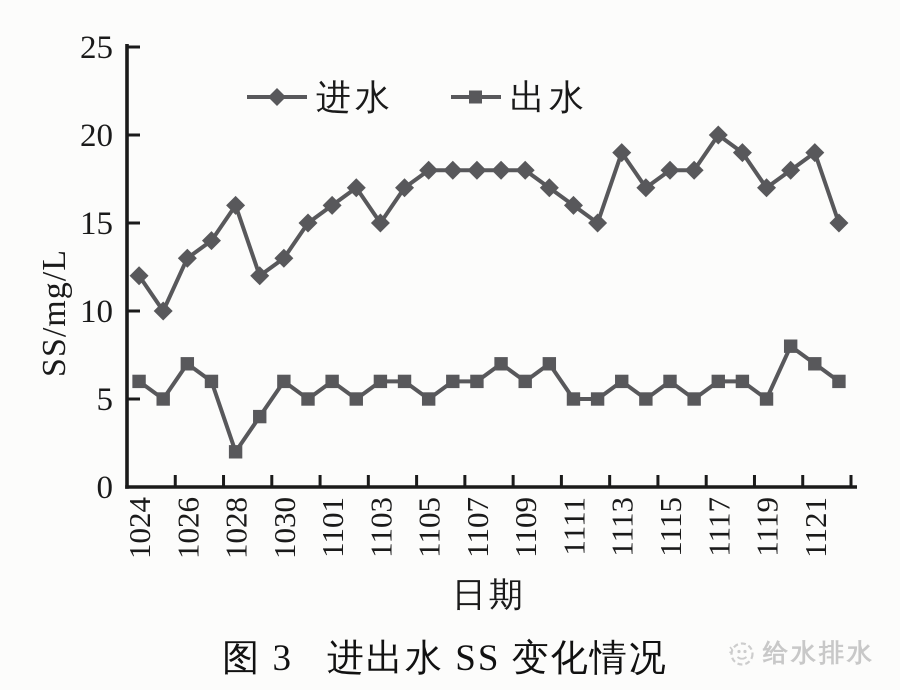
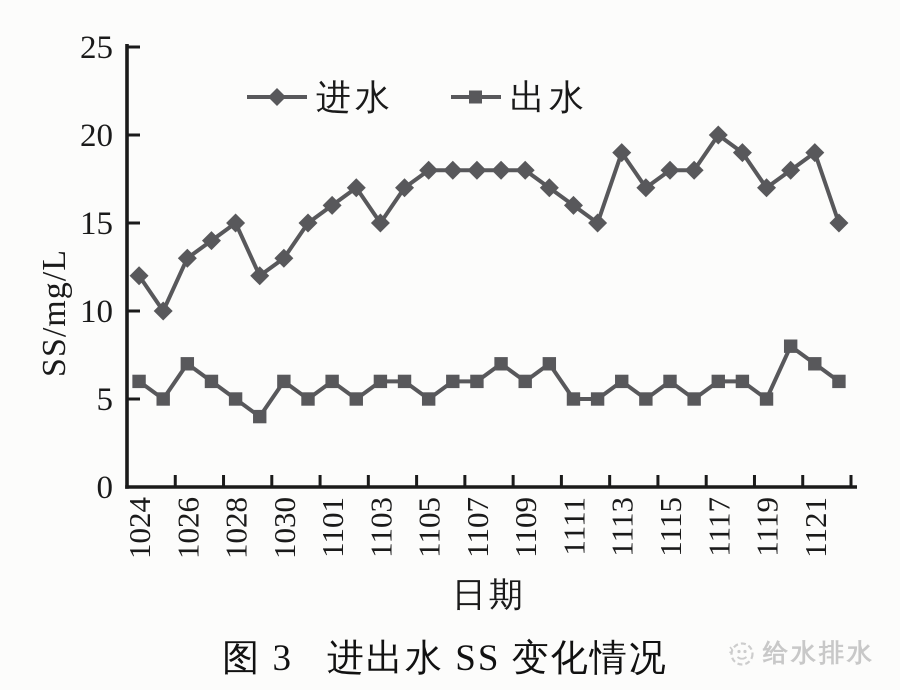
进水/1028: 16 -> 15
出水/1028: 2 -> 5
